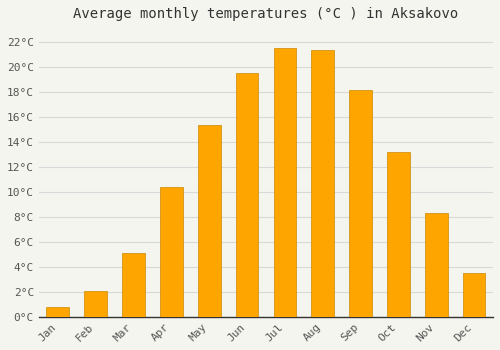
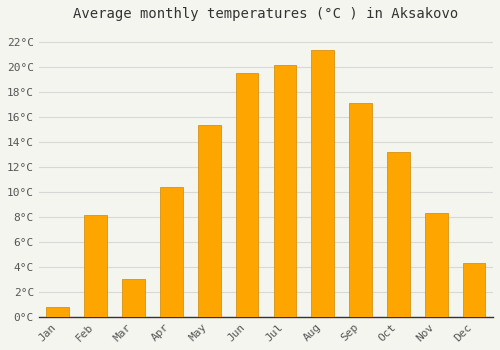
Feb: 2.1°C -> 8.1°C
Mar: 5.1°C -> 3.0°C
Jul: 21.5°C -> 20.1°C
Sep: 18.1°C -> 17.1°C
Dec: 3.5°C -> 4.3°C
